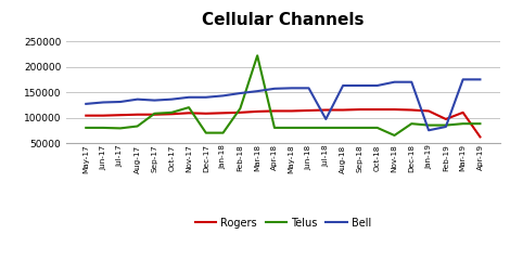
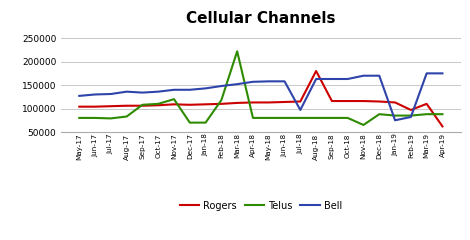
Rogers/Aug-18: 115000 -> 180000
